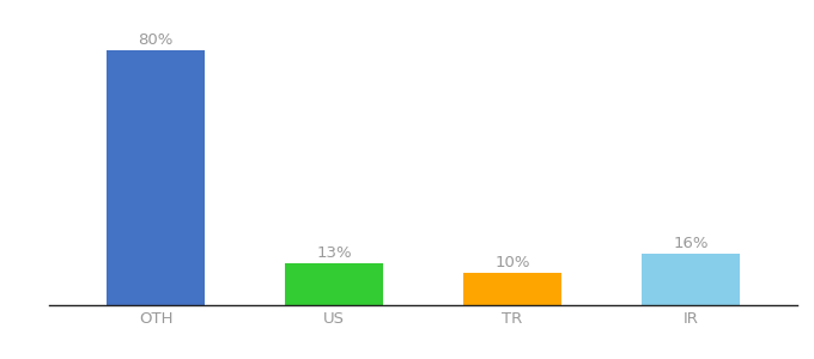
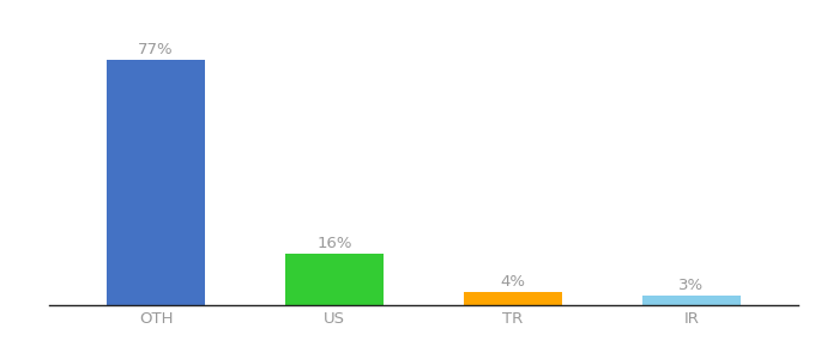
OTH: 80% -> 77%
US: 13% -> 16%
TR: 10% -> 4%
IR: 16% -> 3%
